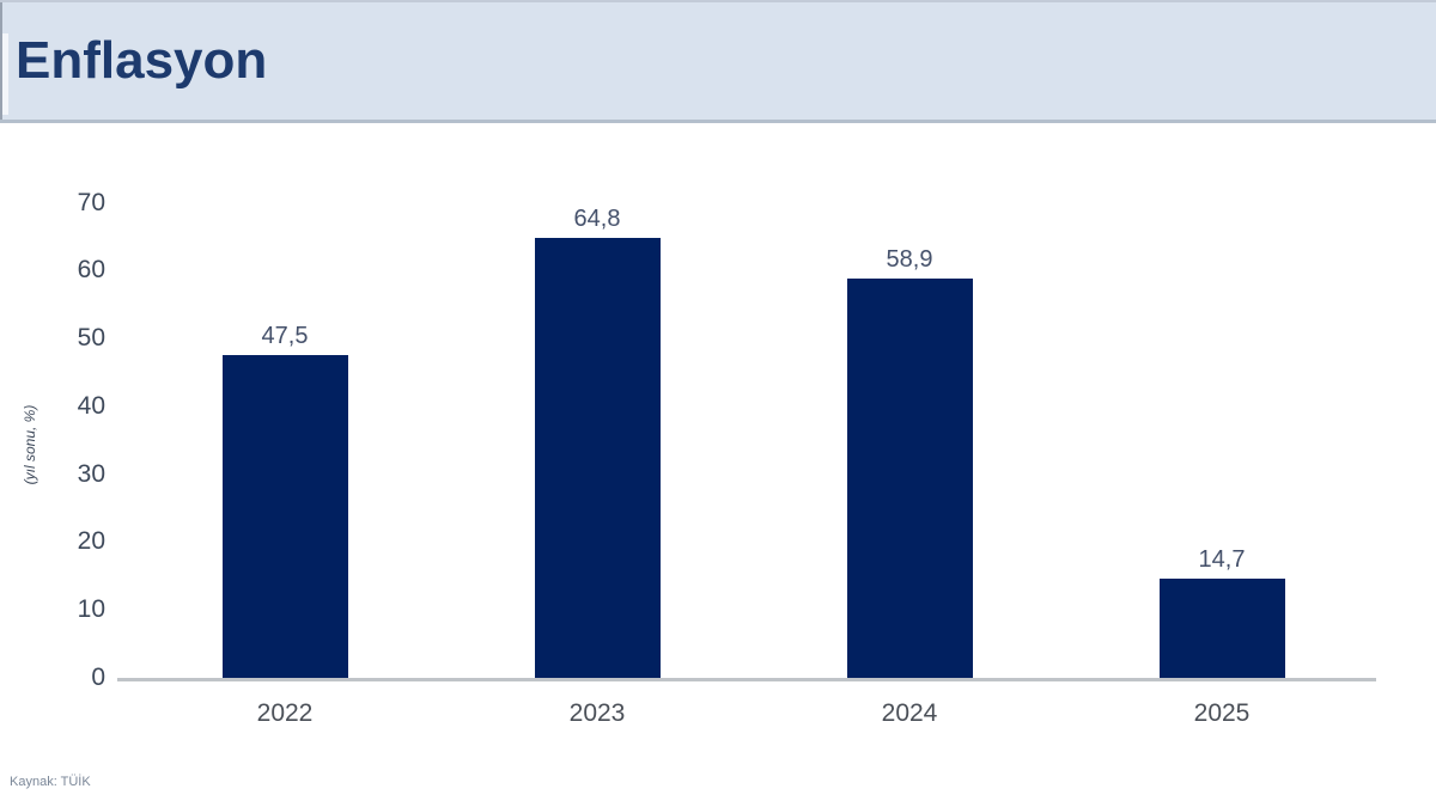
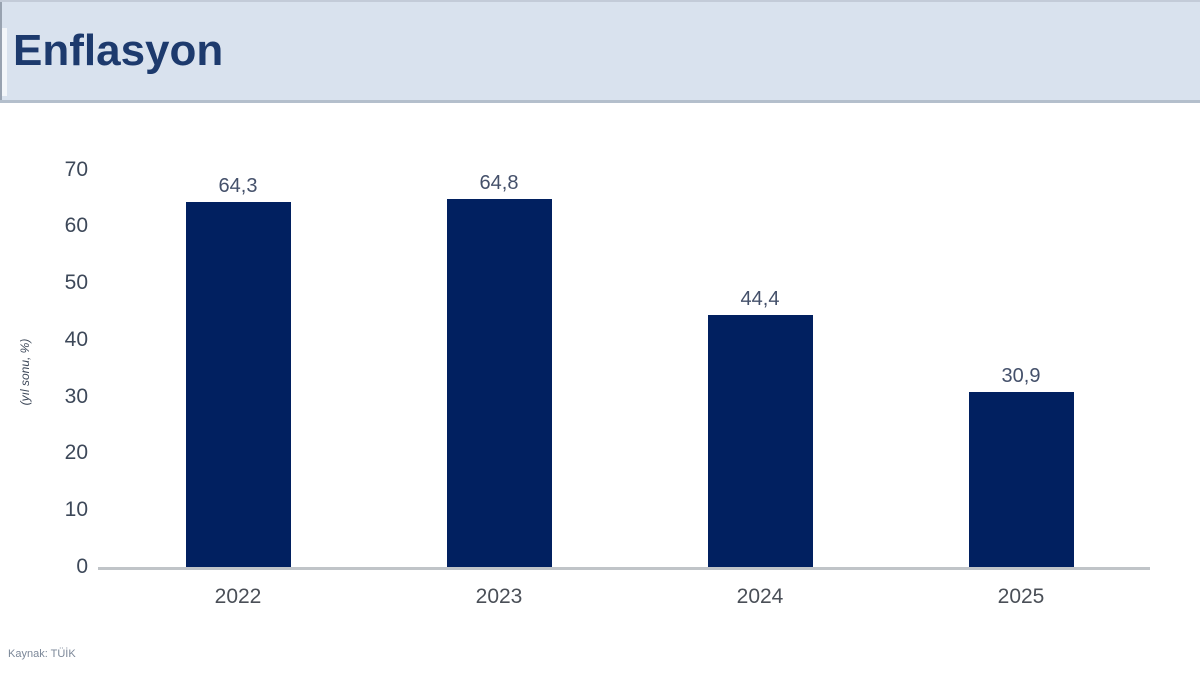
2022: 47,5 -> 64,3
2024: 58,9 -> 44,4
2025: 14,7 -> 30,9
